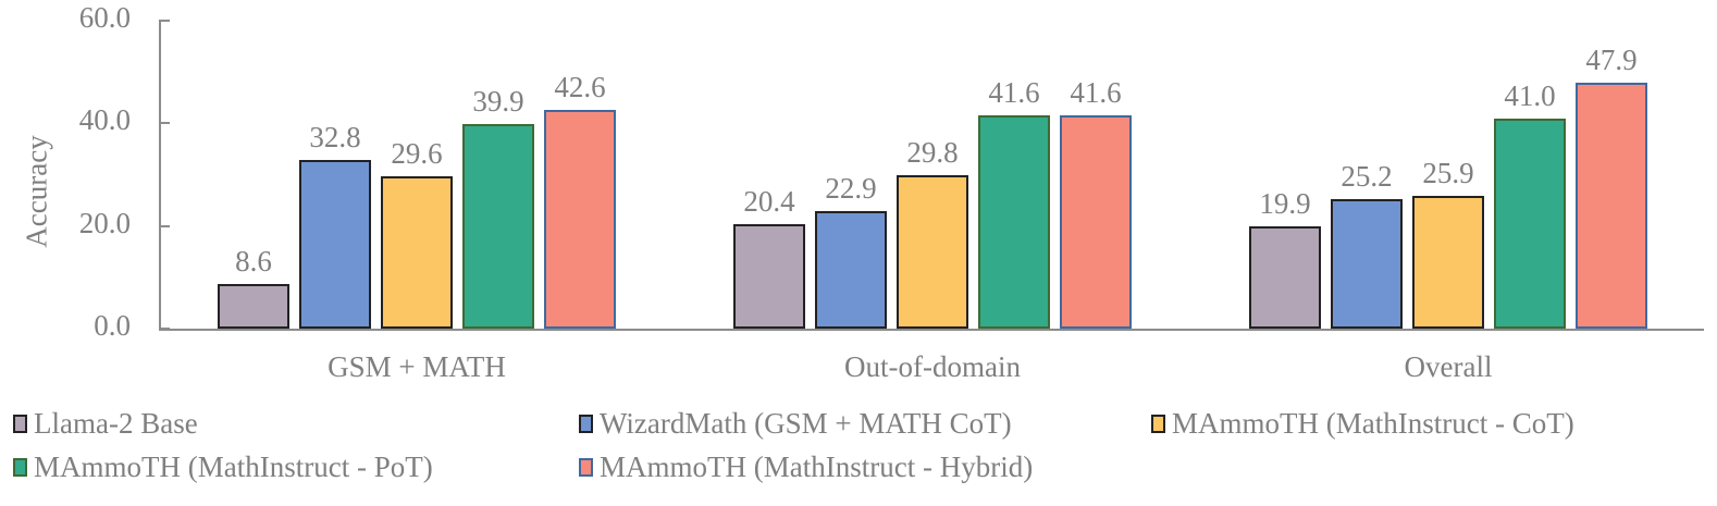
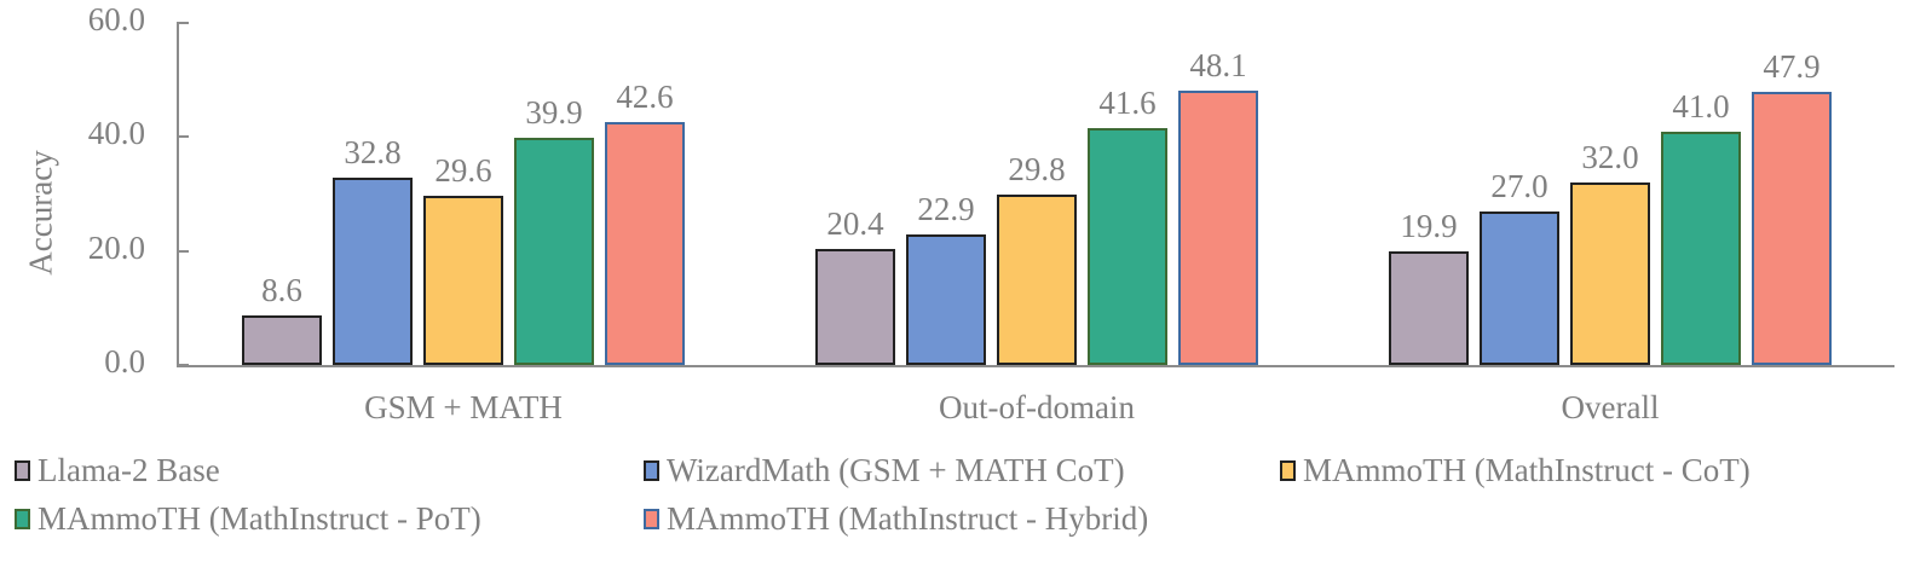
MAmmoTH (MathInstruct - Hybrid)/Out-of-domain: 41.6 -> 48.1
WizardMath (GSM + MATH CoT)/Overall: 25.2 -> 27.0
MAmmoTH (MathInstruct - CoT)/Overall: 25.9 -> 32.0
